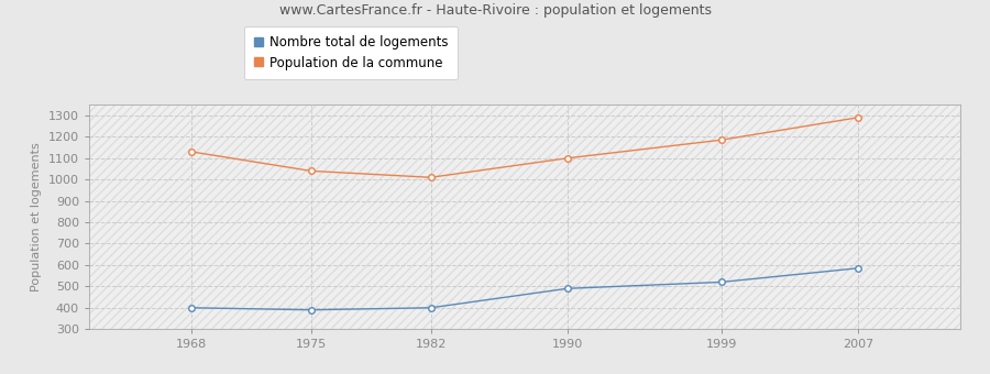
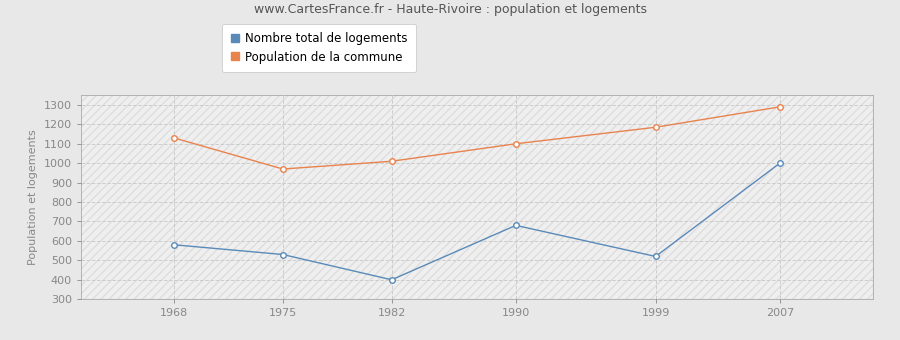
Nombre total de logements/1968: 400 -> 580
Nombre total de logements/1975: 390 -> 530
Population de la commune/1975: 1040 -> 970
Nombre total de logements/1990: 490 -> 680
Nombre total de logements/2007: 580 -> 1000
